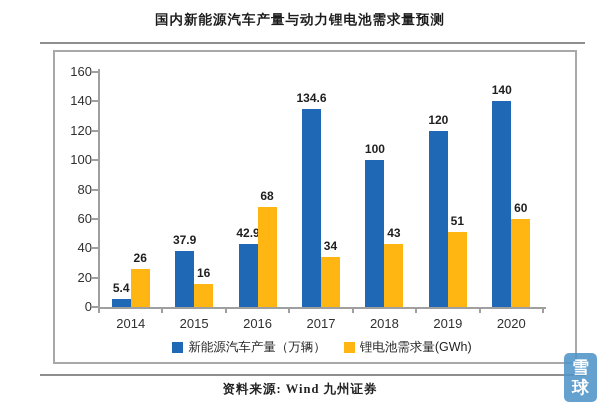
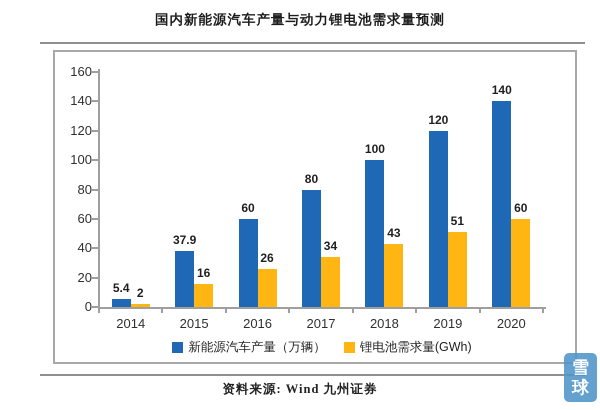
锂电池需求量(GWh)/2014: 26 -> 2
新能源汽车产量（万辆）/2016: 42.9 -> 60
锂电池需求量(GWh)/2016: 68 -> 26
新能源汽车产量（万辆）/2017: 134.6 -> 80
